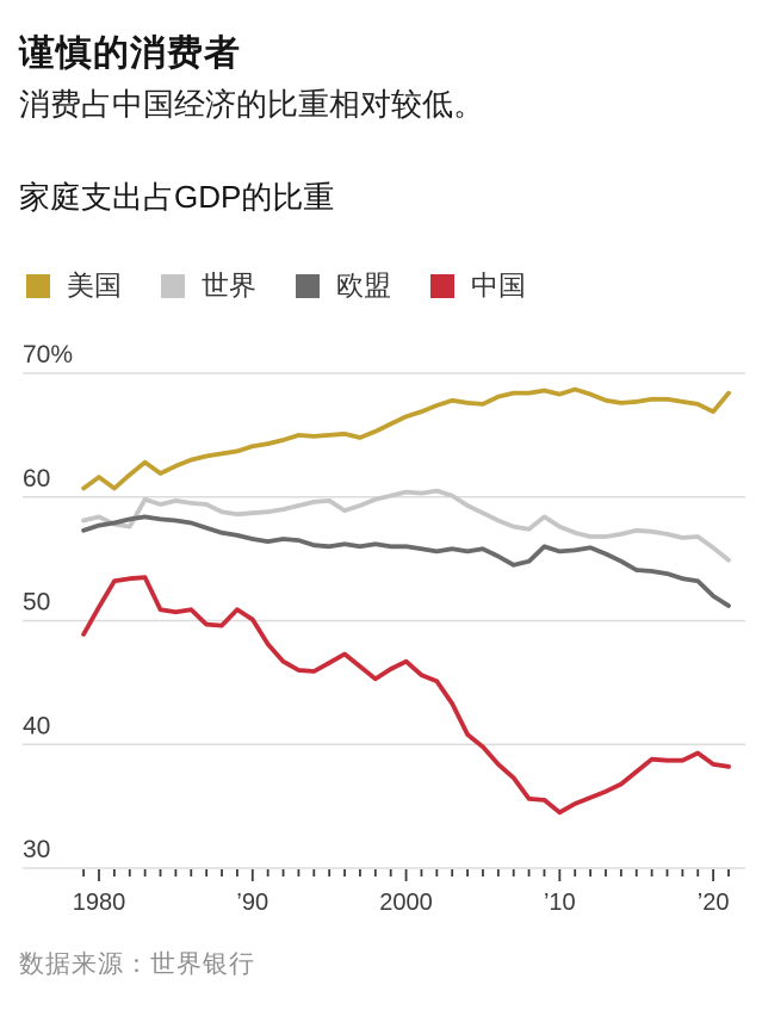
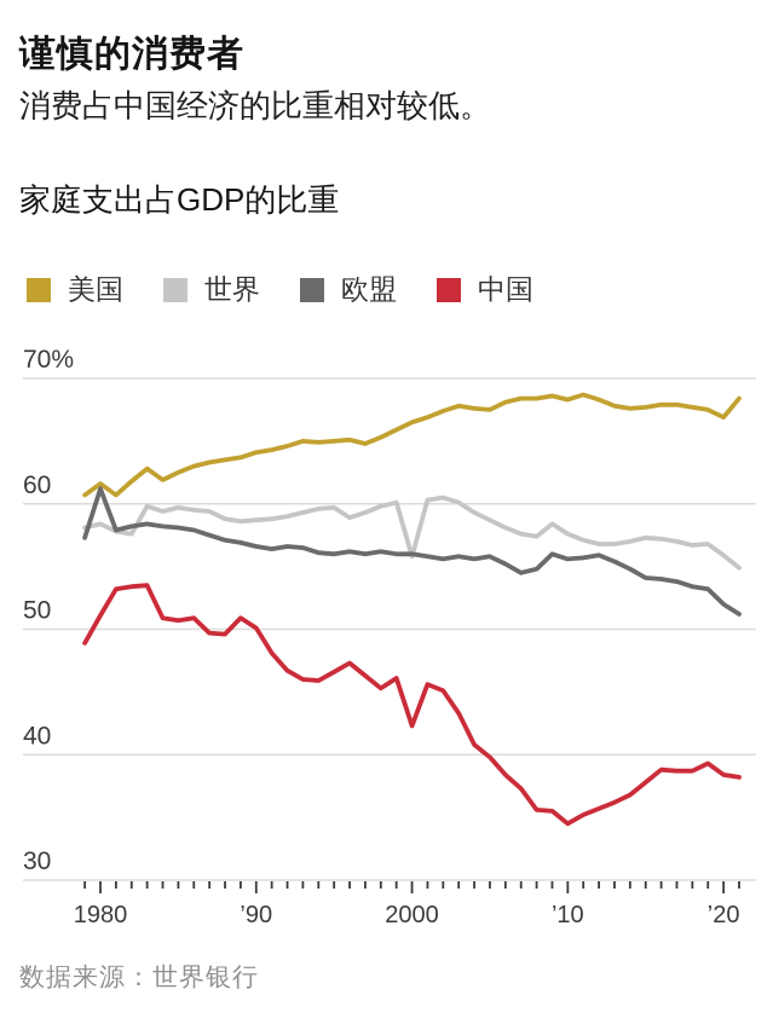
欧盟/1980: 57.7% -> 61.2%
世界/2000: 60.4% -> 55.8%
中国/2000: 46.7% -> 42.3%
